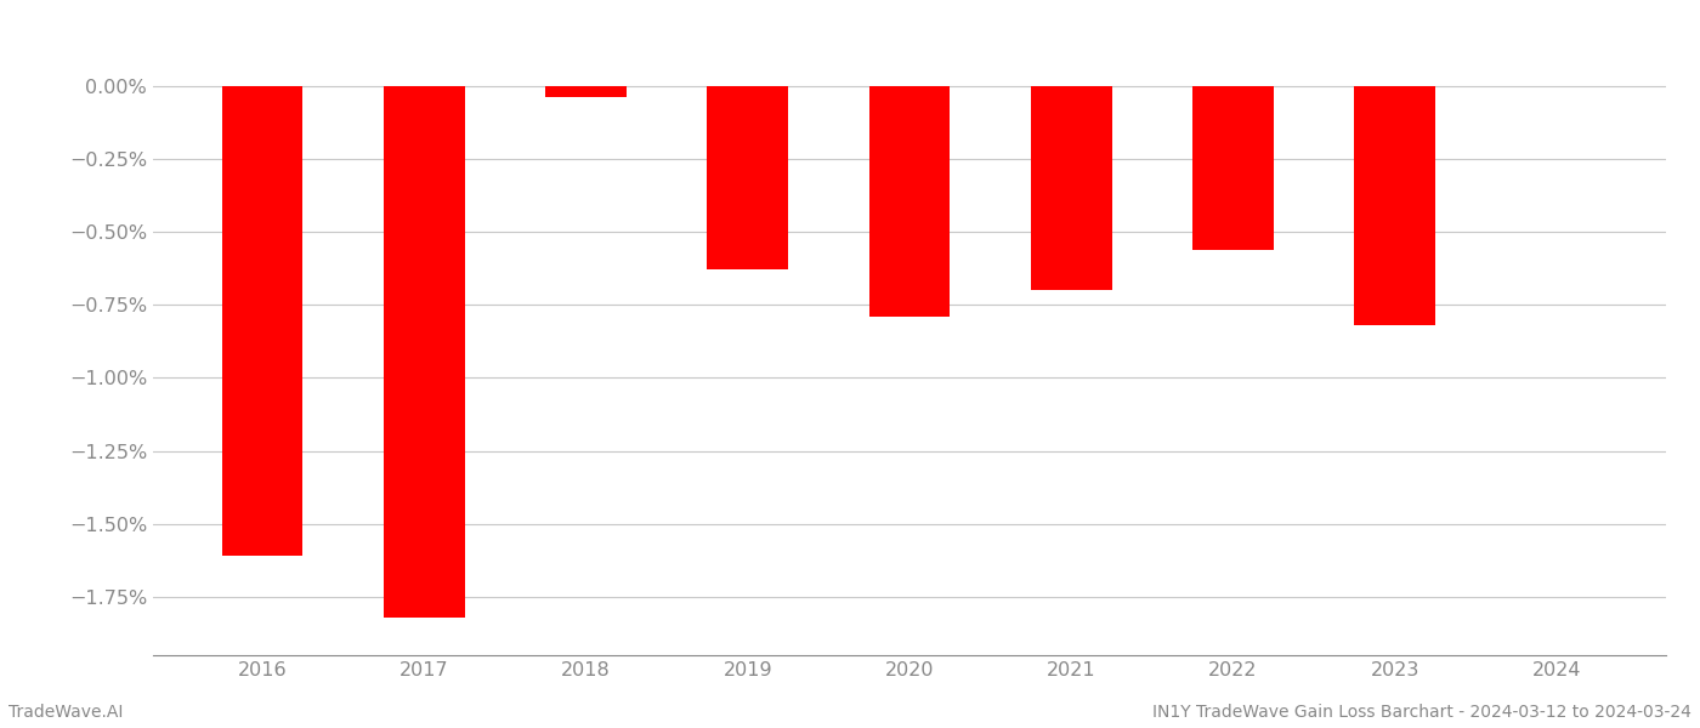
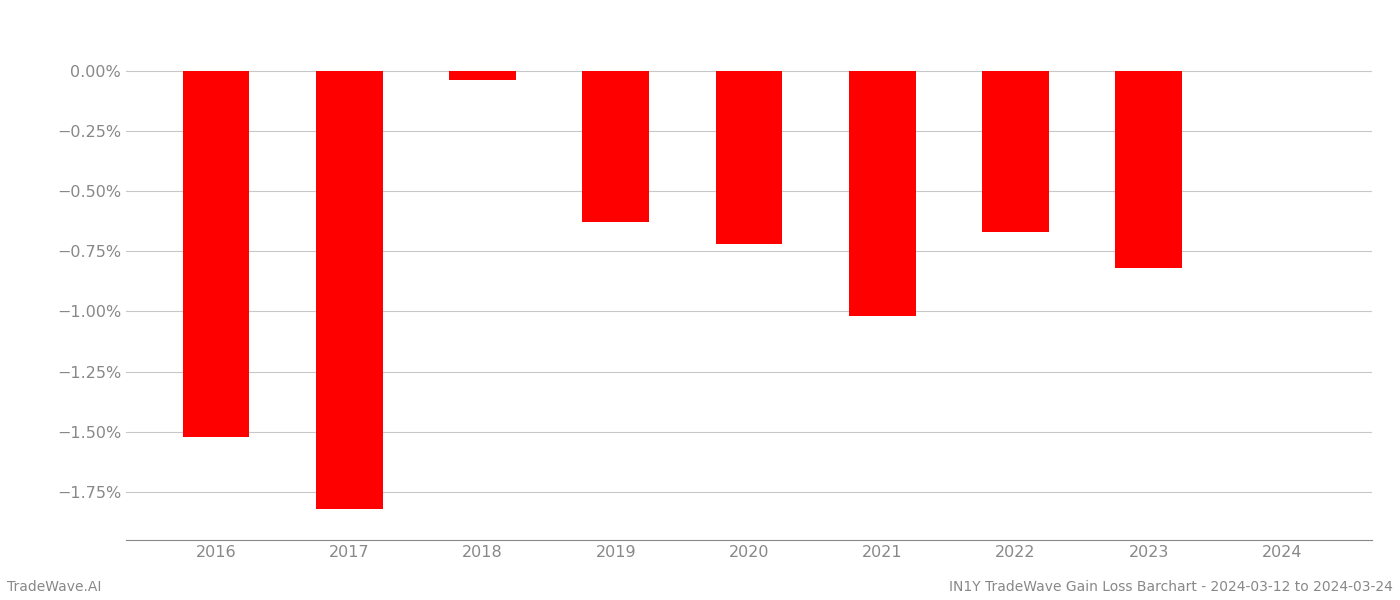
2016: -1.61% -> -1.52%
2020: -0.79% -> -0.72%
2021: -0.70% -> -1.02%
2022: -0.56% -> -0.67%
